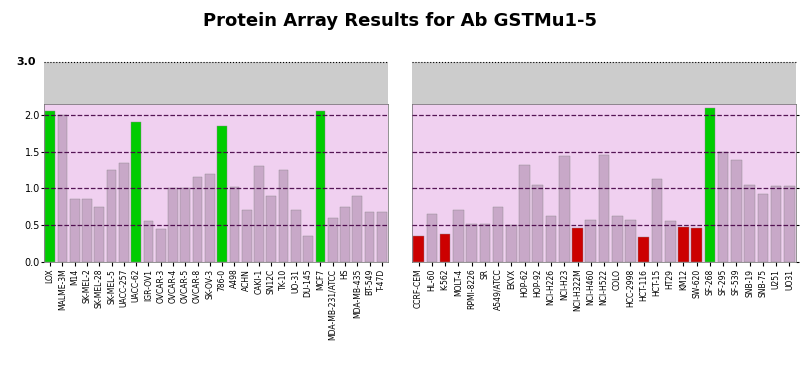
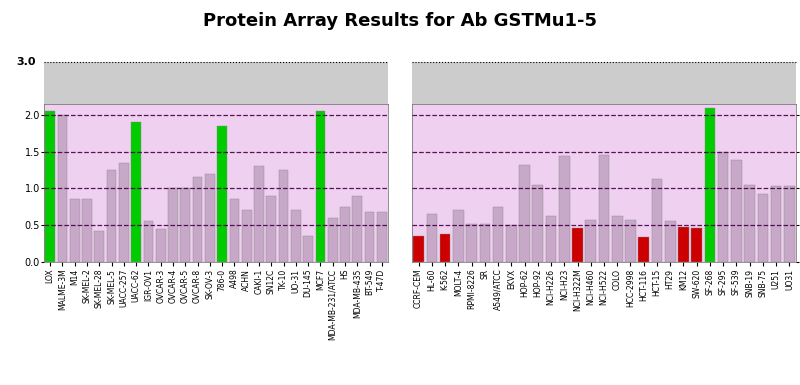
SK-MEL-28: 0.74 -> 0.42
A498: 1.02 -> 0.85
